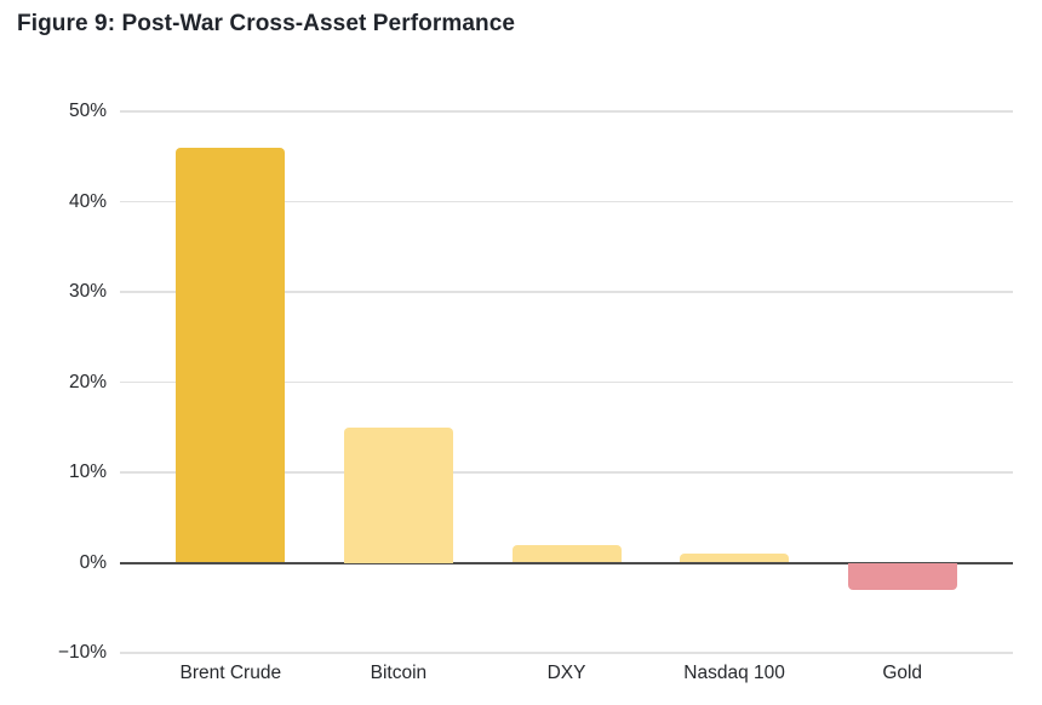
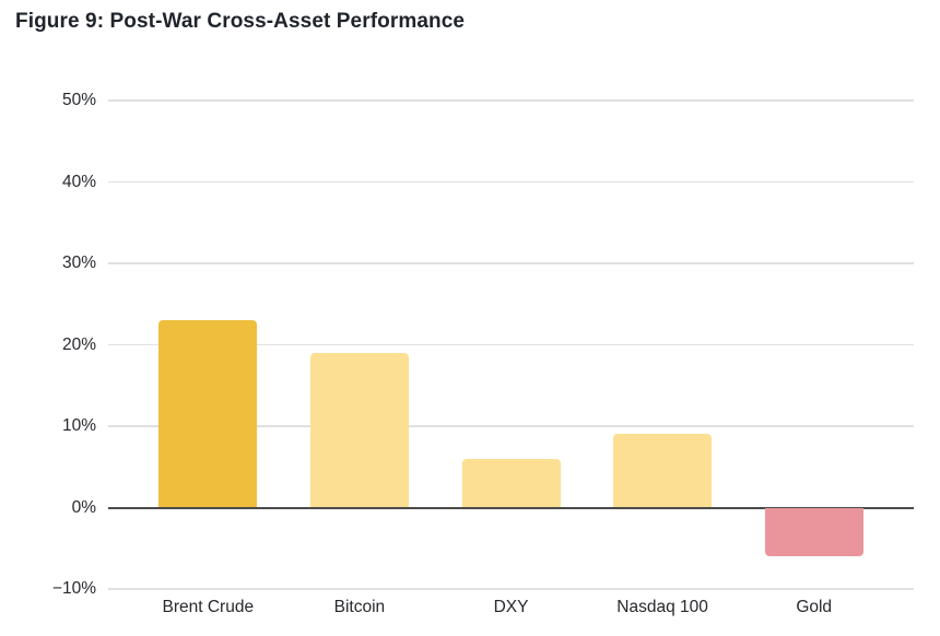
Brent Crude: 46% -> 23%
Bitcoin: 15% -> 19%
DXY: 2% -> 6%
Nasdaq 100: 1% -> 9%
Gold: -3% -> -6%
